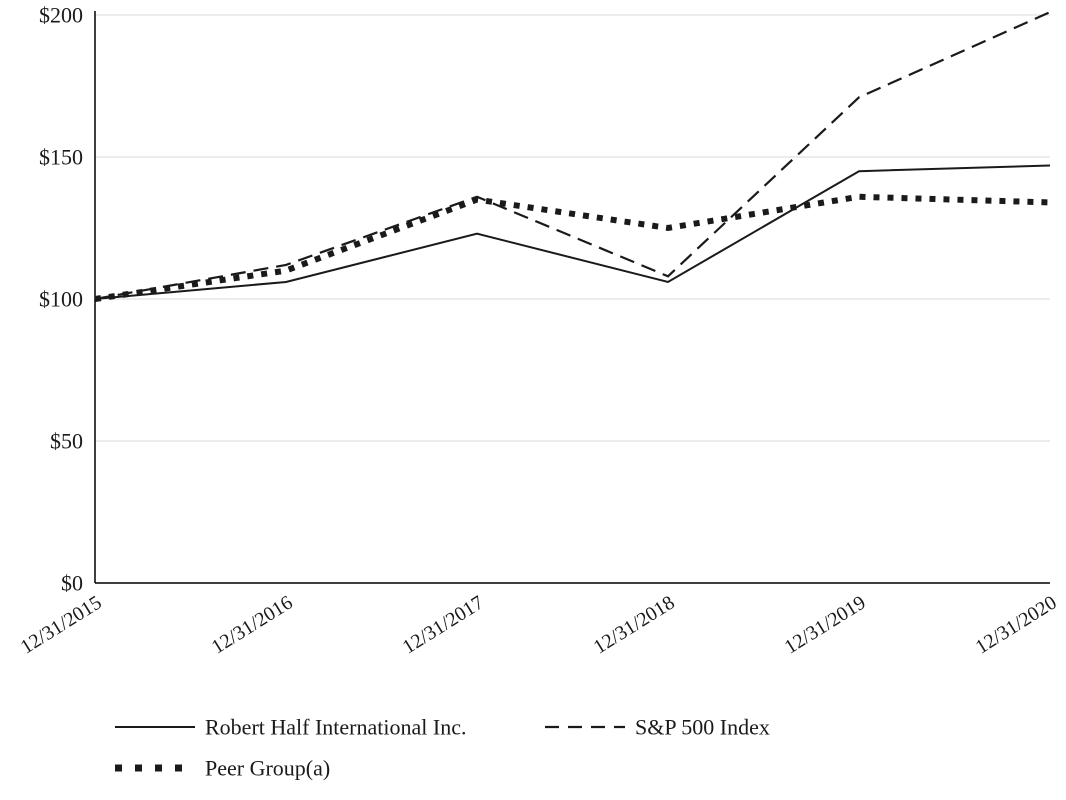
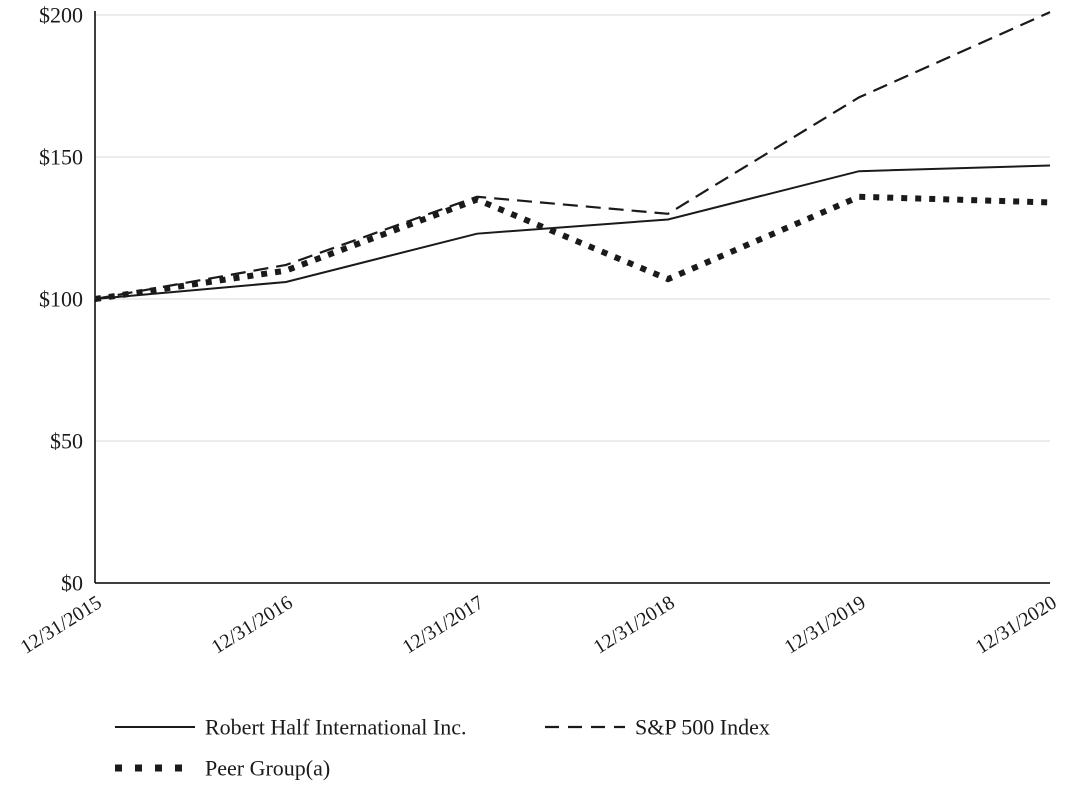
Robert Half International Inc./12/31/2018: $106 -> $128
S&P 500 Index/12/31/2018: $108 -> $130
Peer Group(a)/12/31/2018: $125 -> $107
